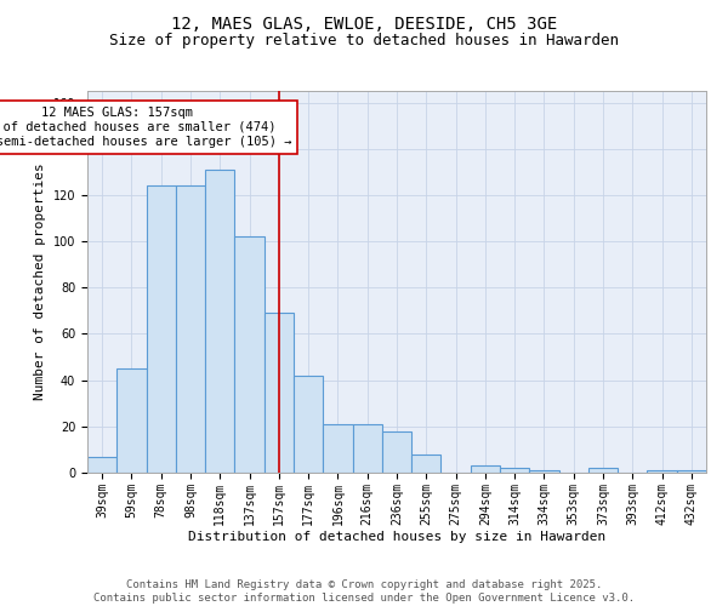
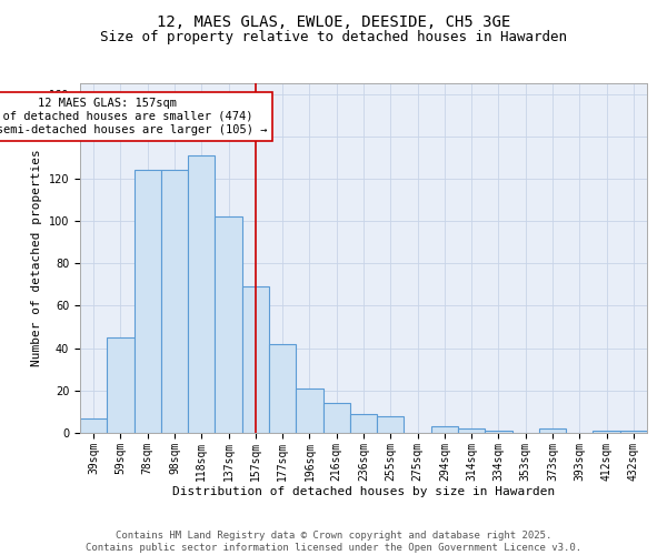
216sqm: 21 -> 14
236sqm: 18 -> 9
